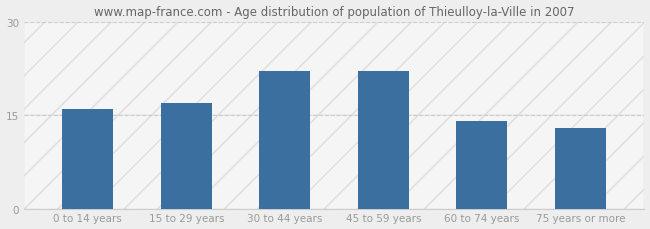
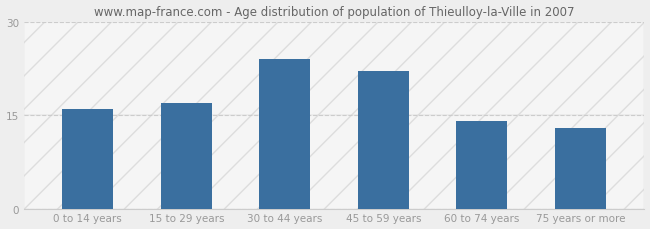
30 to 44 years: 22 -> 24
